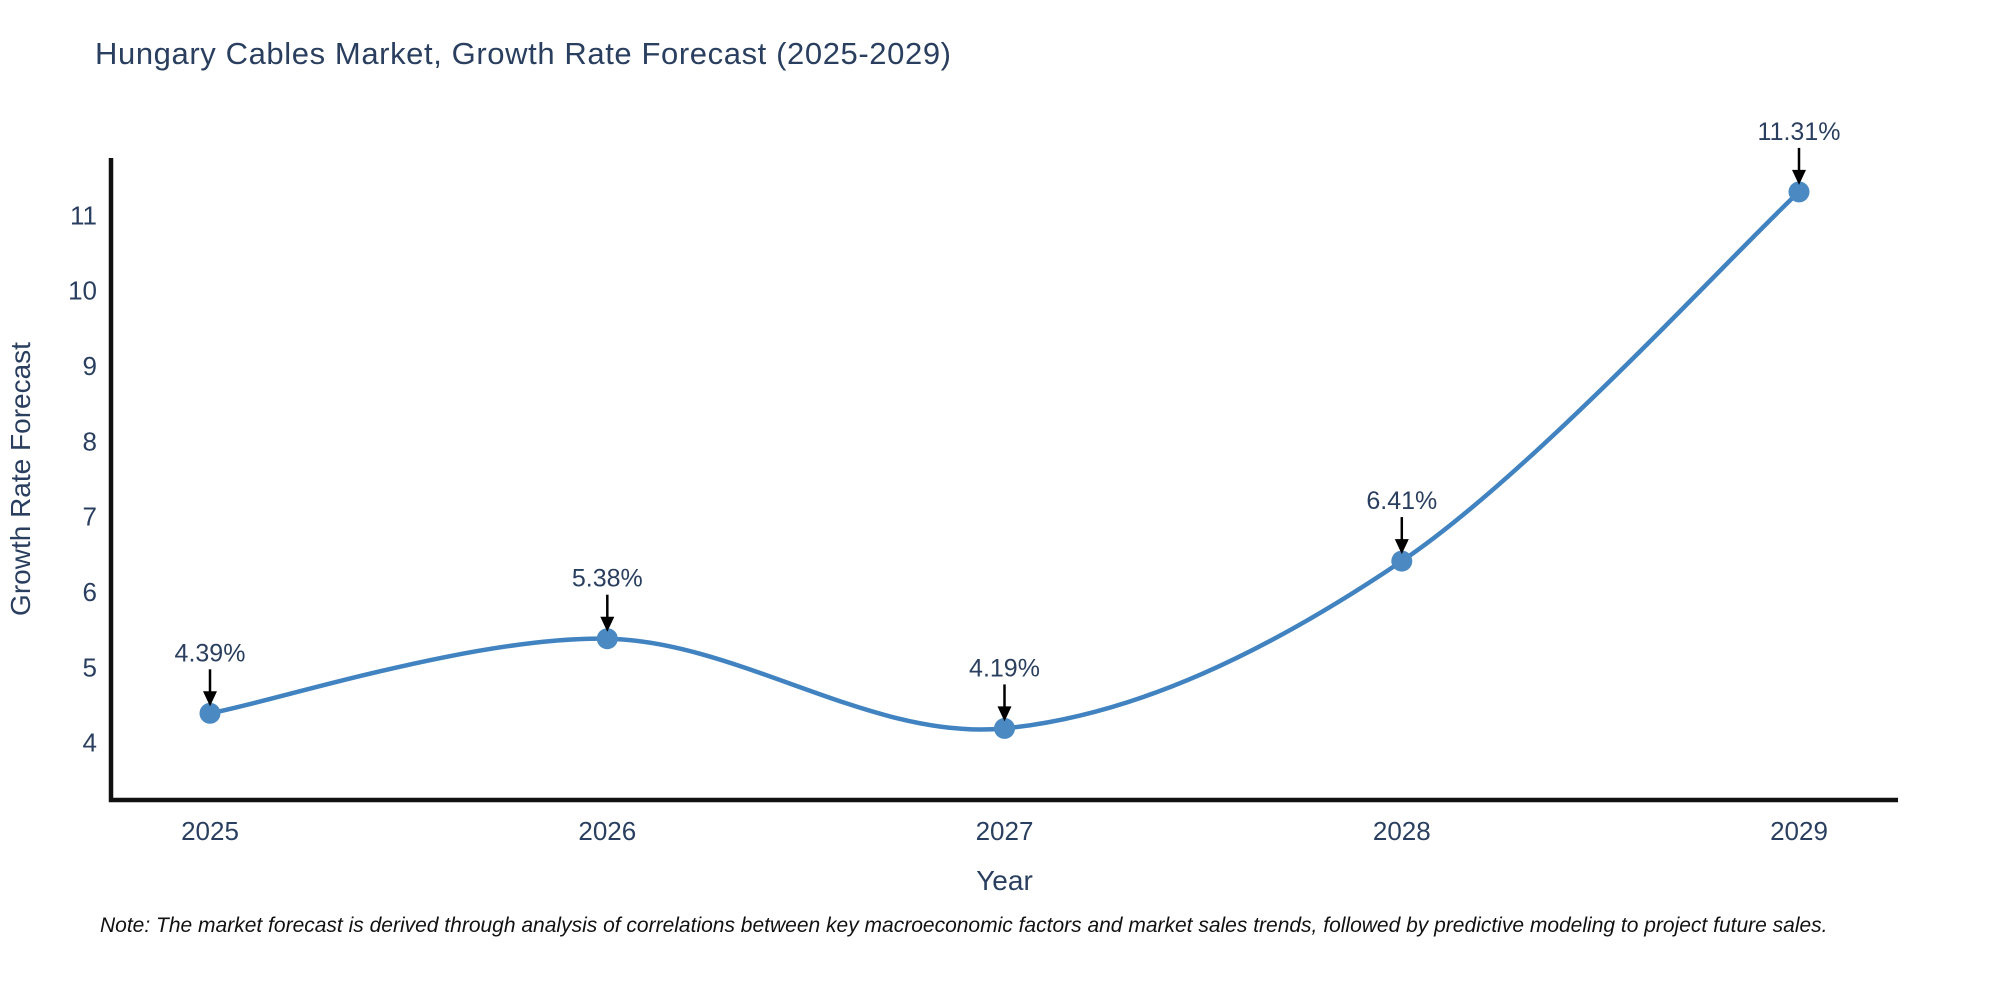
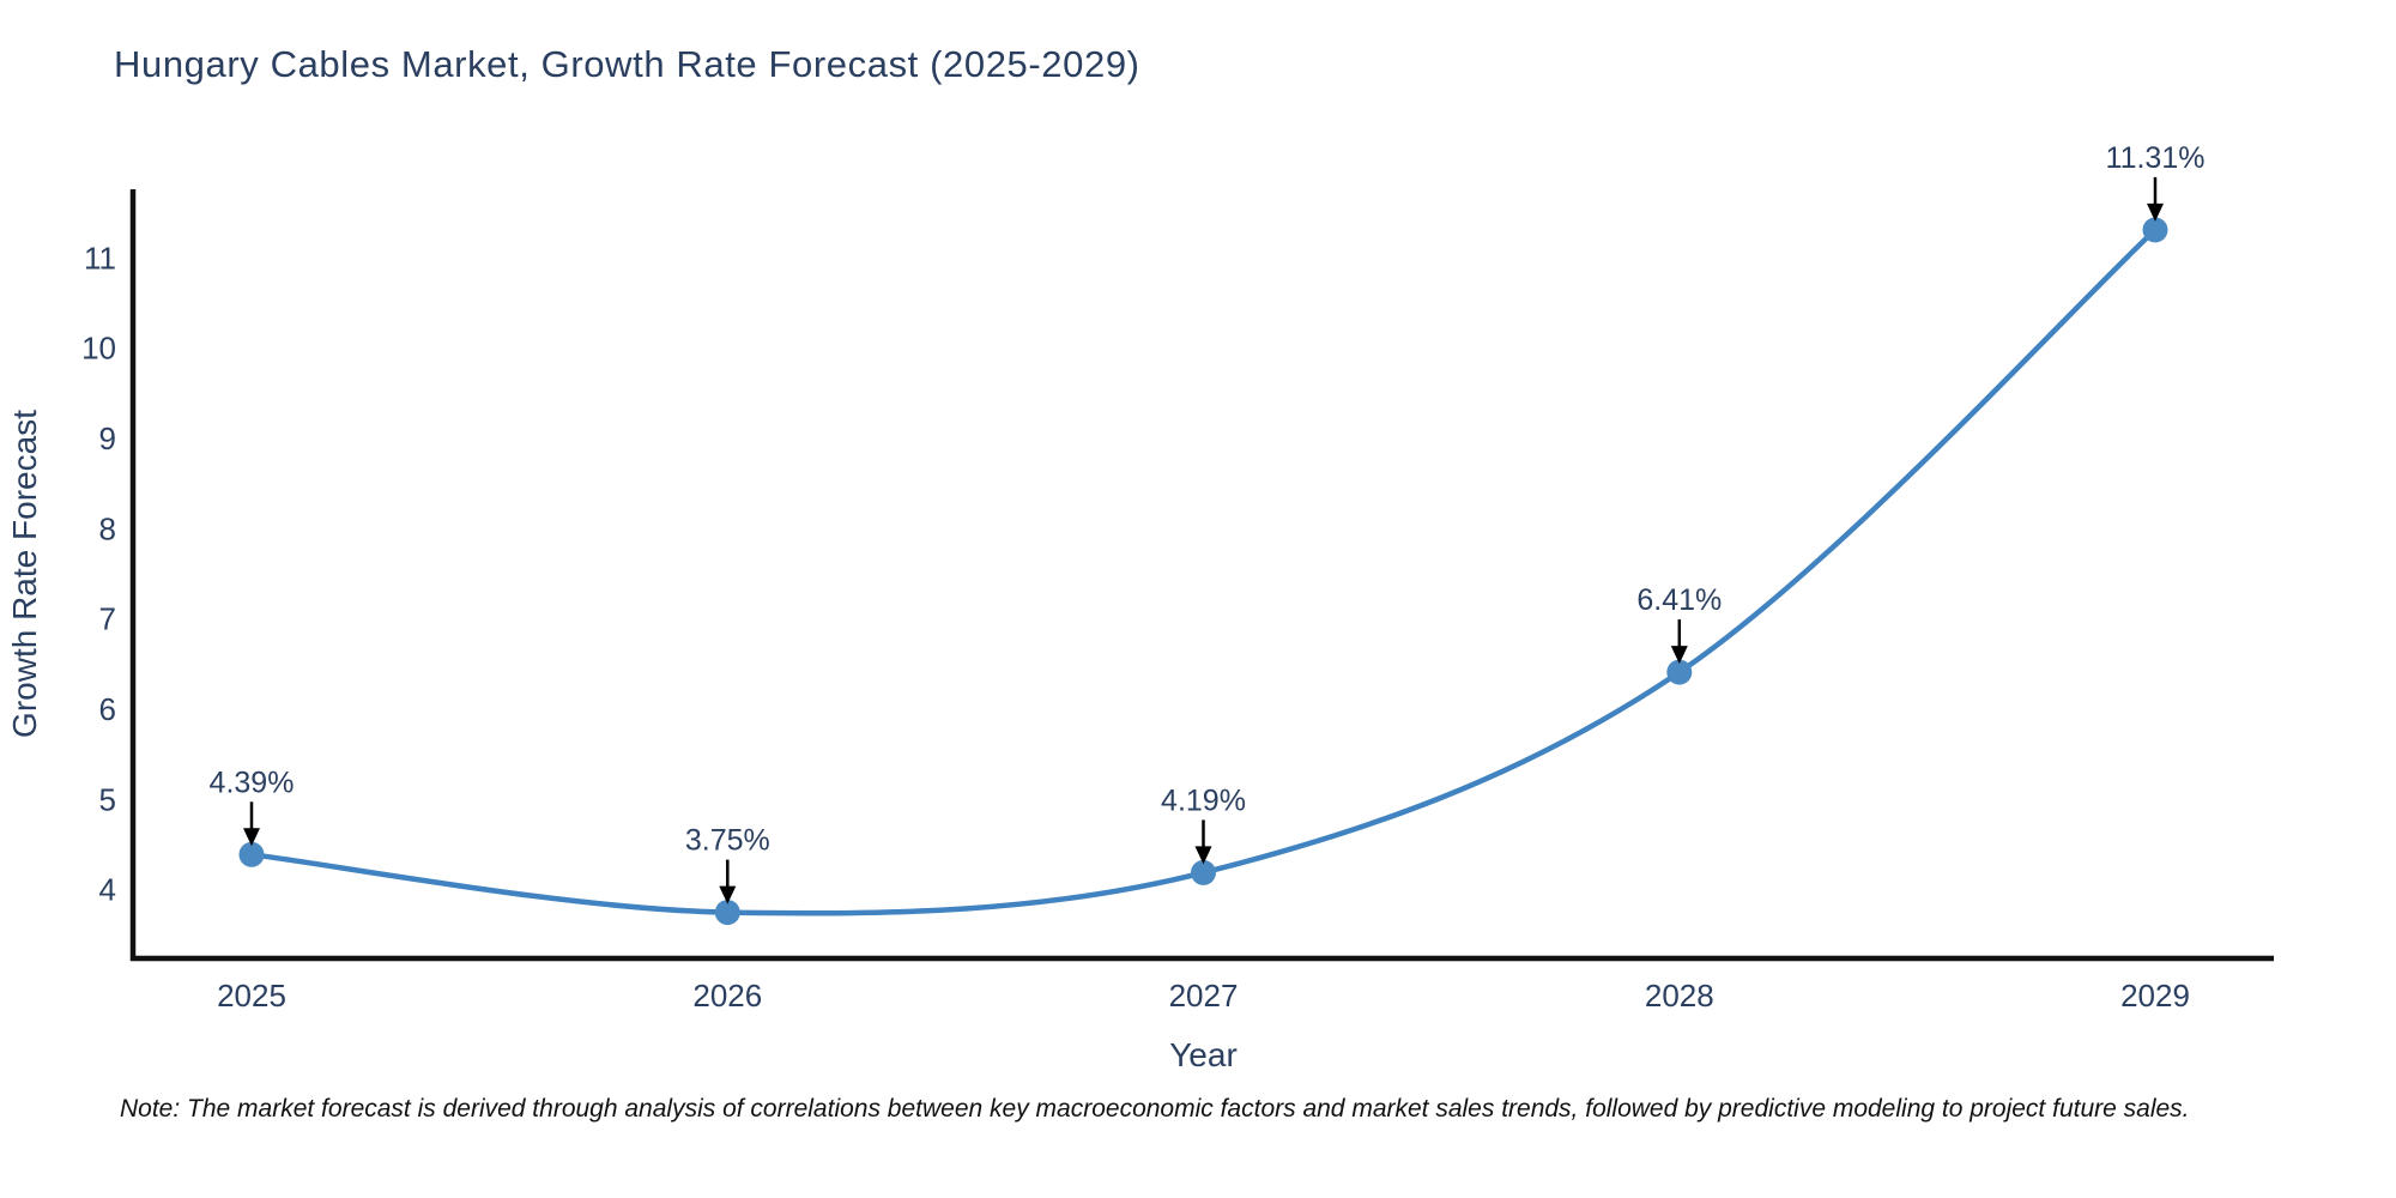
2026: 5.38% -> 3.75%
